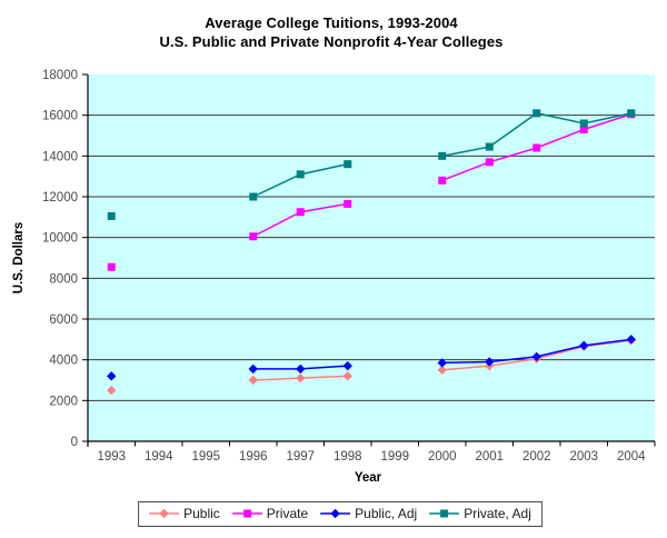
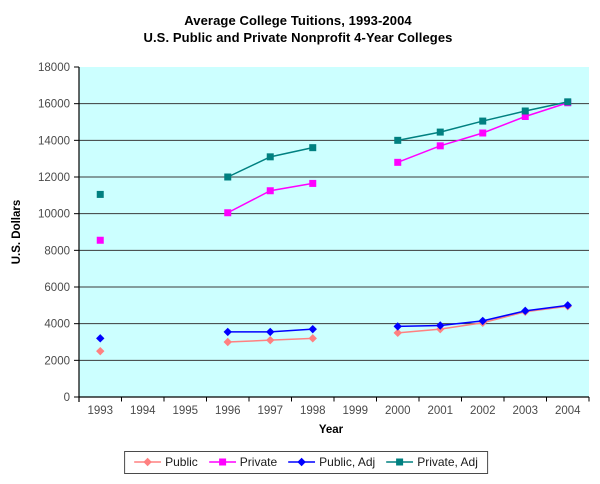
Private, Adj/2002: 16100 -> 15000
